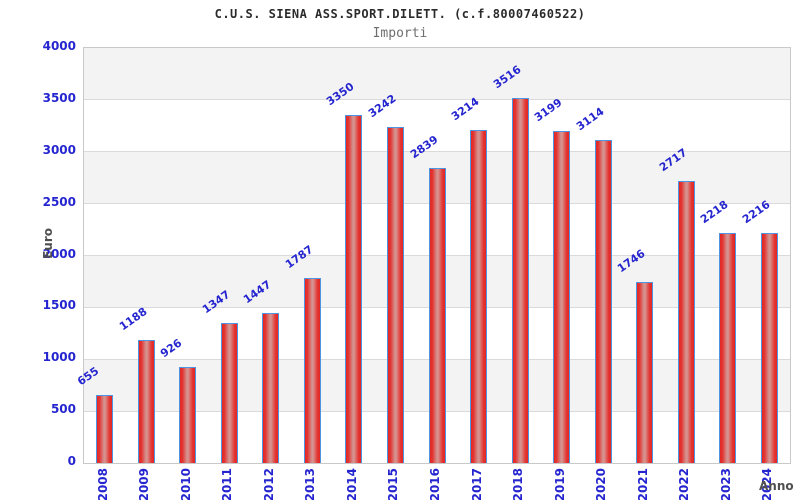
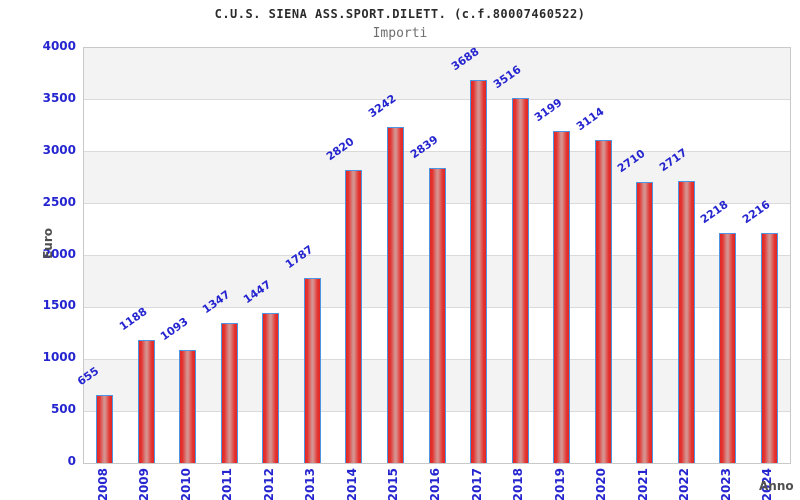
2010: 926 -> 1093
2014: 3350 -> 2820
2017: 3214 -> 3688
2021: 1746 -> 2710
